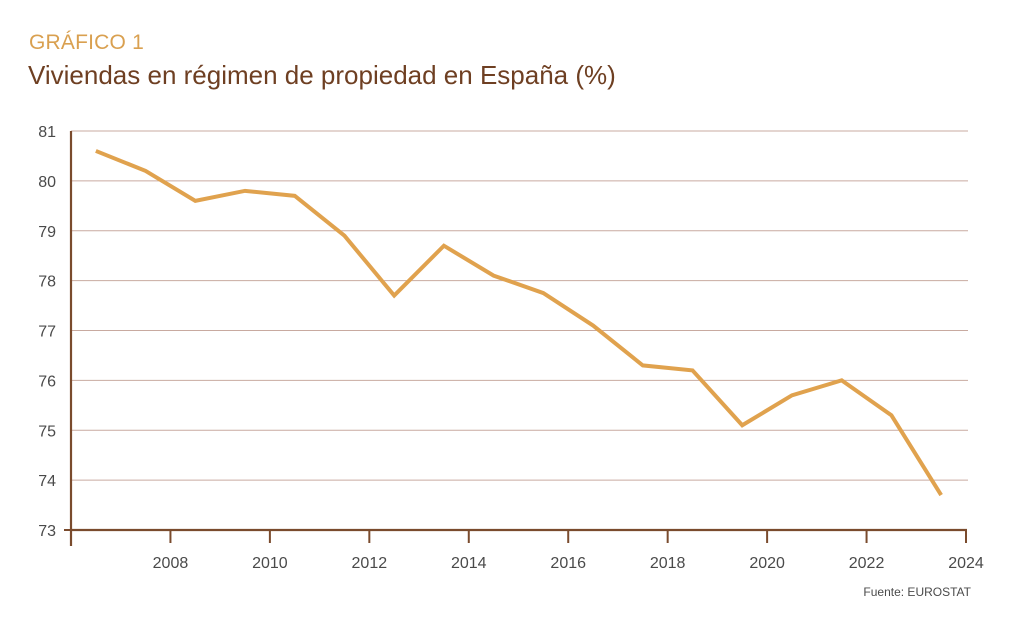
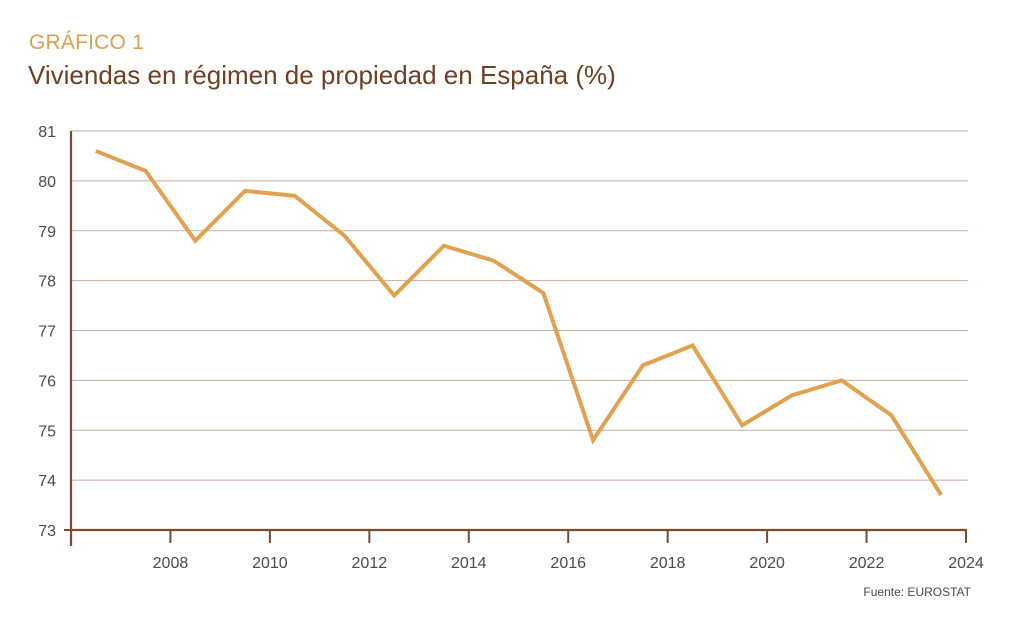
2008: 79.6 -> 78.8
2014: 78.1 -> 78.4
2016: 77.1 -> 74.8
2018: 76.2 -> 76.7
